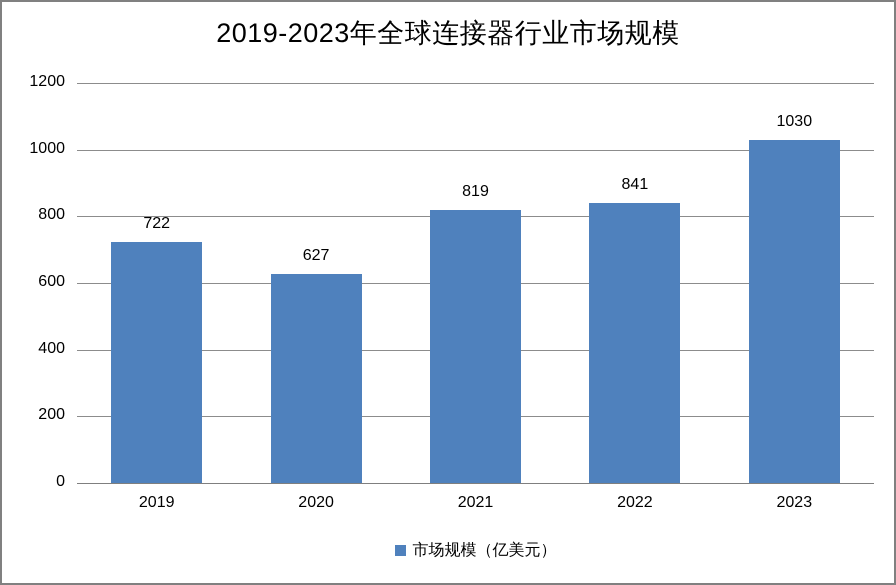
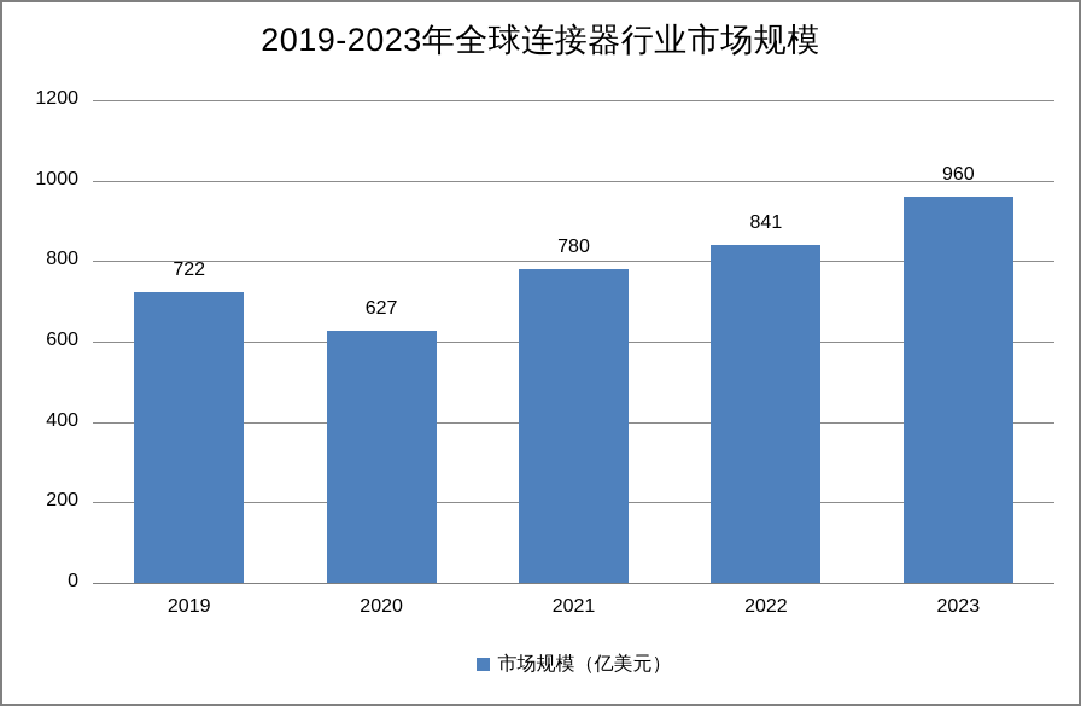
2021: 819 -> 780
2023: 1030 -> 960
